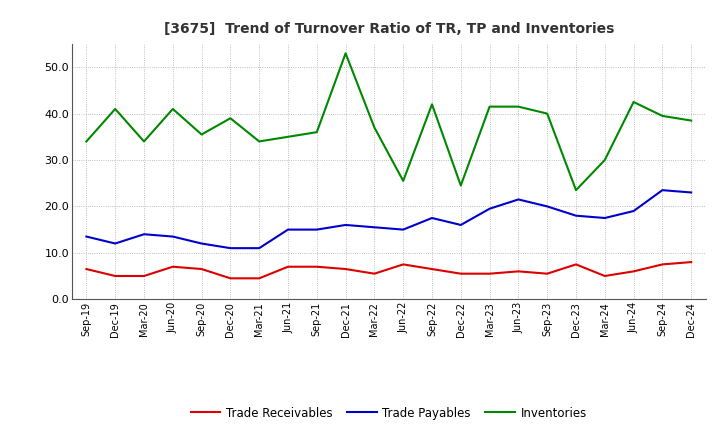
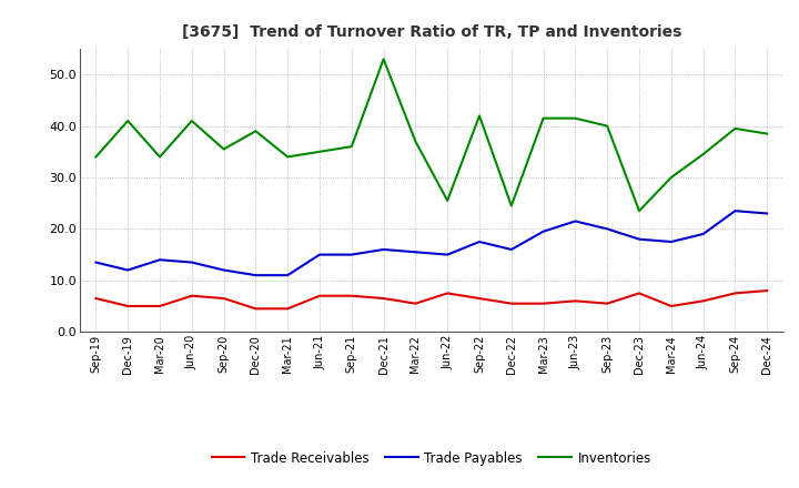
Inventories/Jun-24: 42.5 -> 34.5
